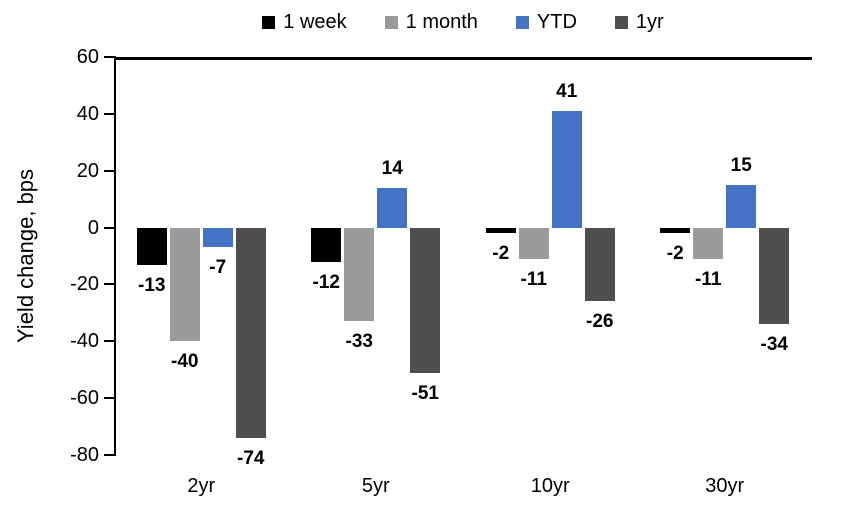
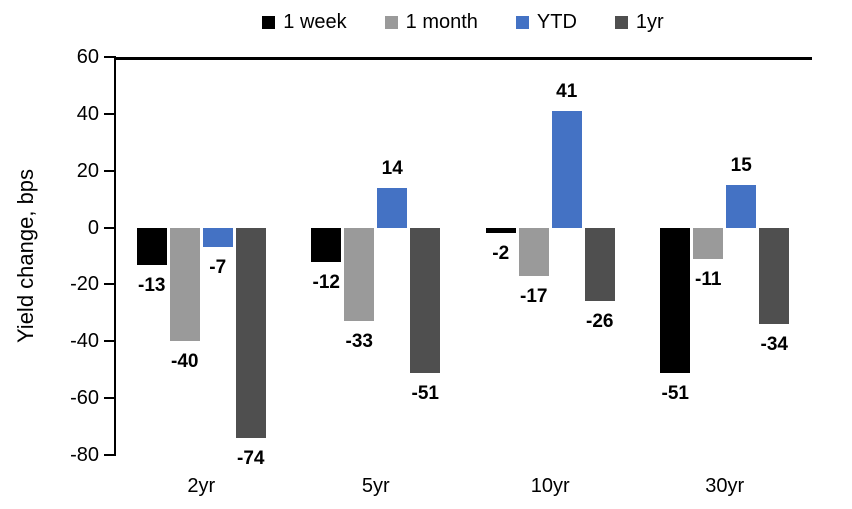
1 month/10yr: -11 -> -17
1 week/30yr: -2 -> -51
